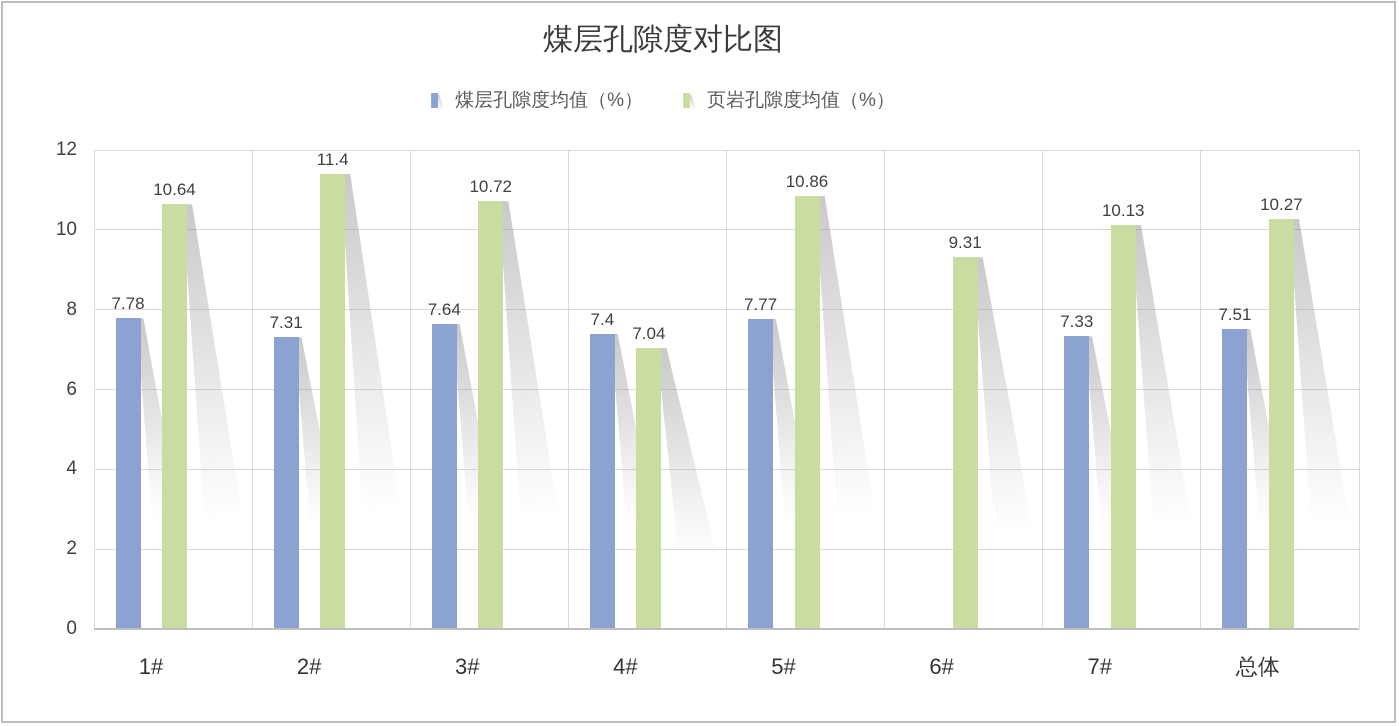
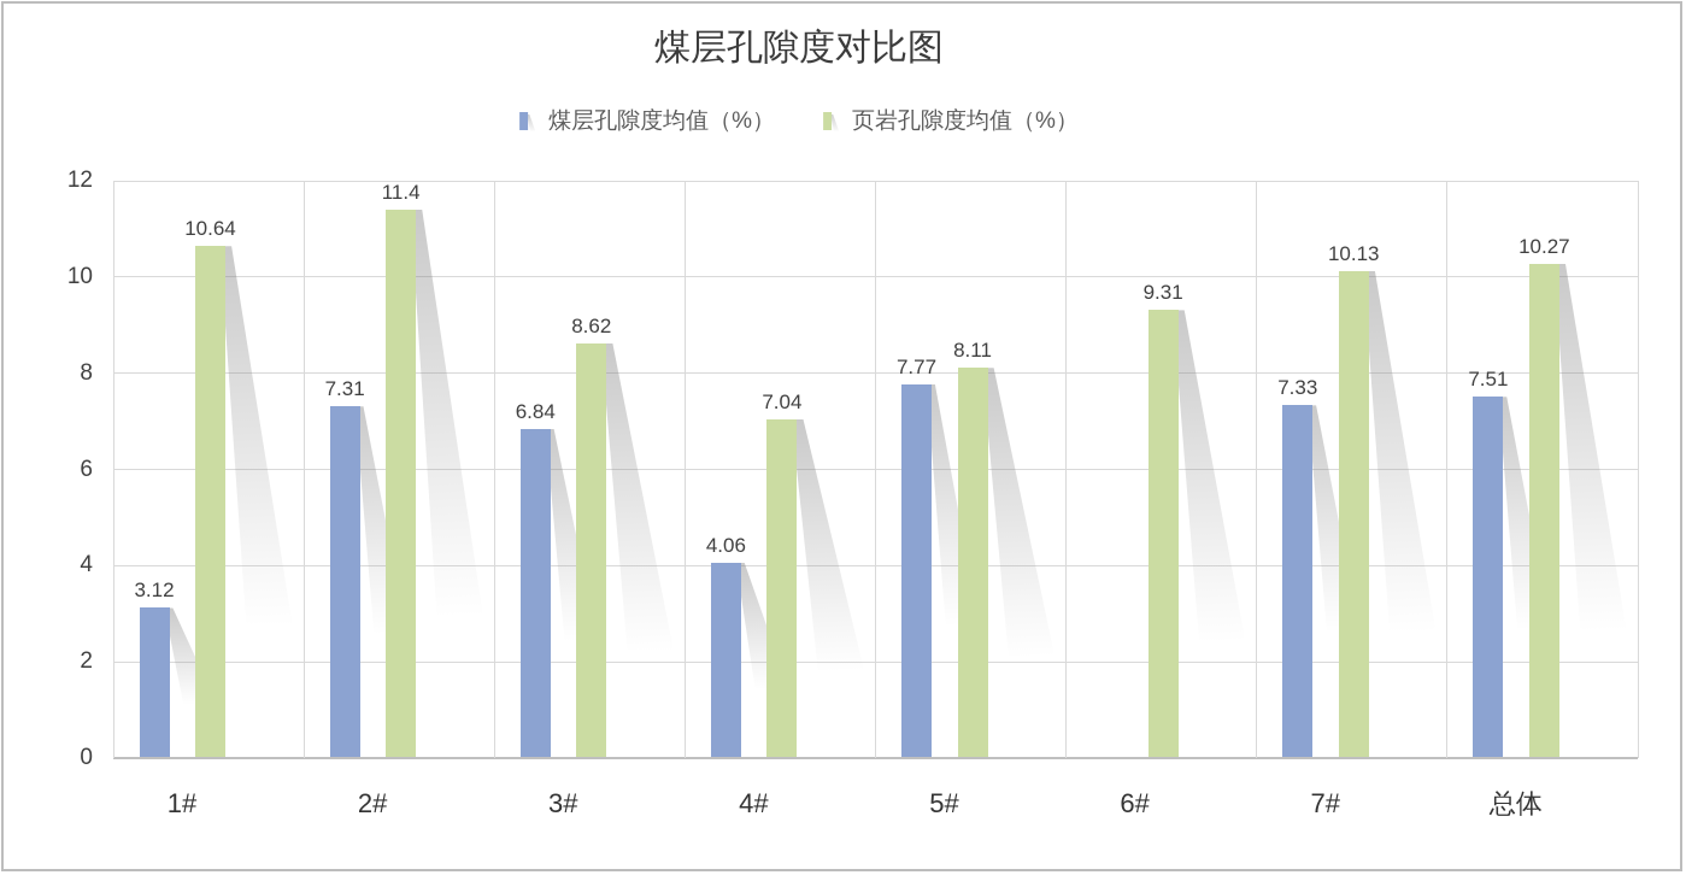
煤层孔隙度均值（%）/1#: 7.78 -> 3.12
煤层孔隙度均值（%）/3#: 7.64 -> 6.84
页岩孔隙度均值（%）/3#: 10.72 -> 8.62
煤层孔隙度均值（%）/4#: 7.4 -> 4.06
页岩孔隙度均值（%）/5#: 10.86 -> 8.11
